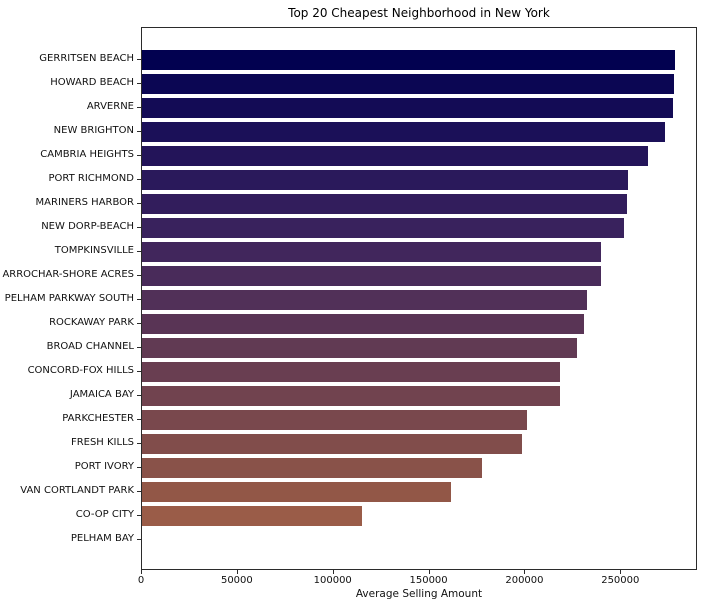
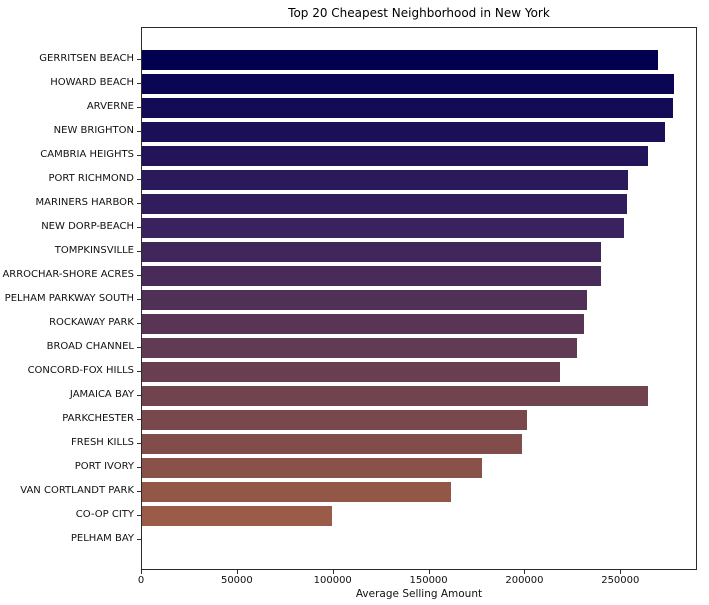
GERRITSEN BEACH: 278000 -> 269000
JAMAICA BAY: 218000 -> 264000
CO-OP CITY: 115000 -> 99000
